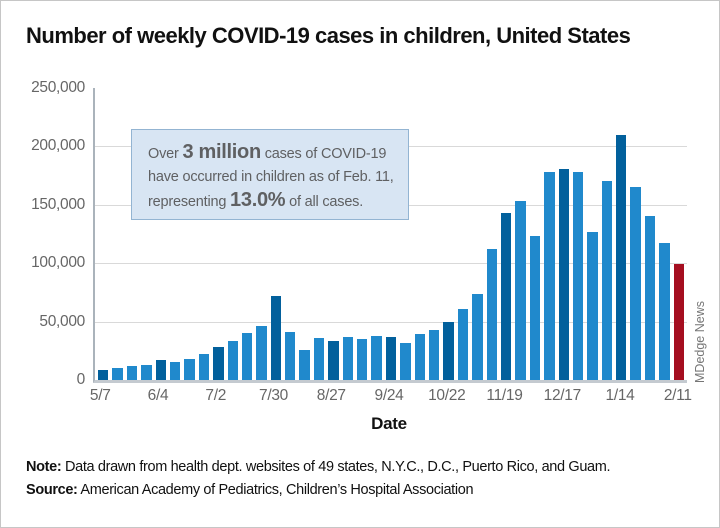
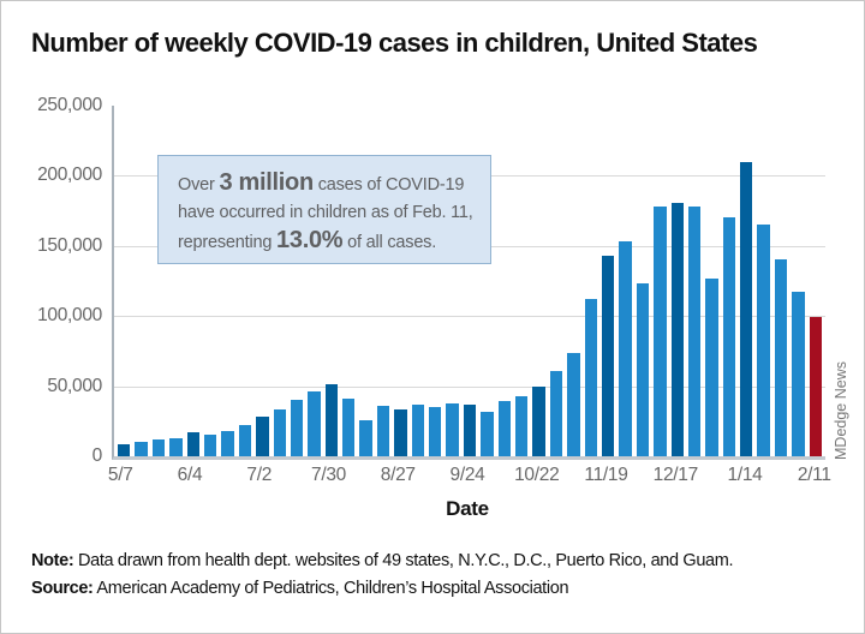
7/30: 72000 -> 51000
